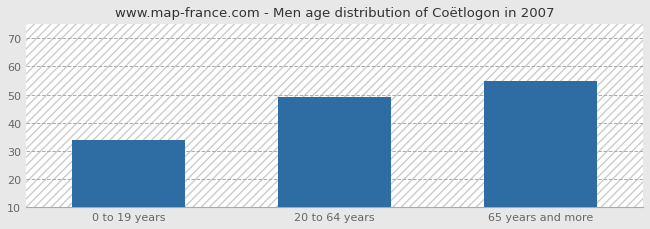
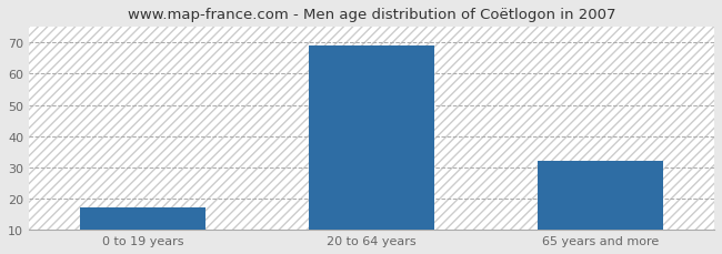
0 to 19 years: 34 -> 17
20 to 64 years: 49 -> 69
65 years and more: 55 -> 32
